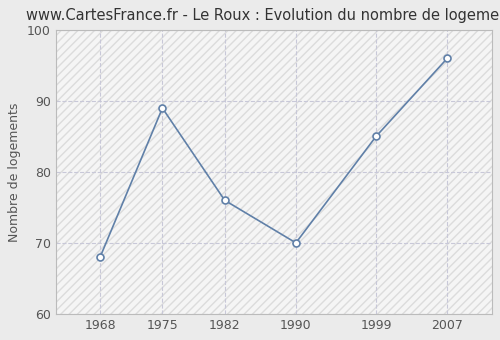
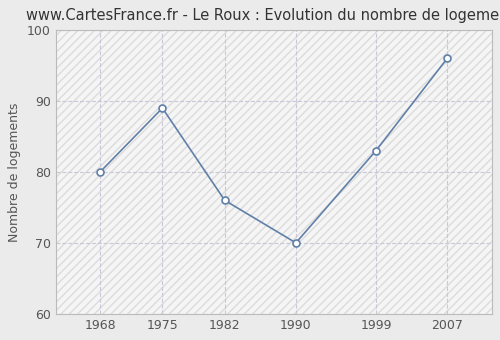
1968: 68 -> 80
1999: 85 -> 83
